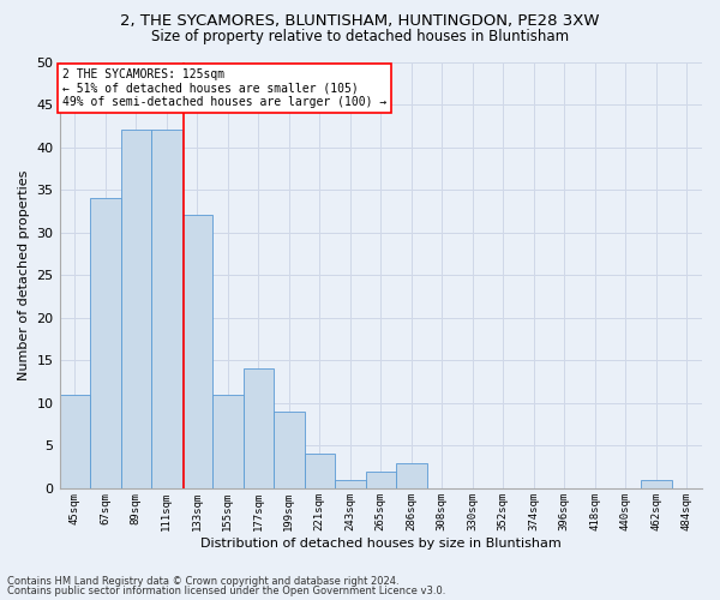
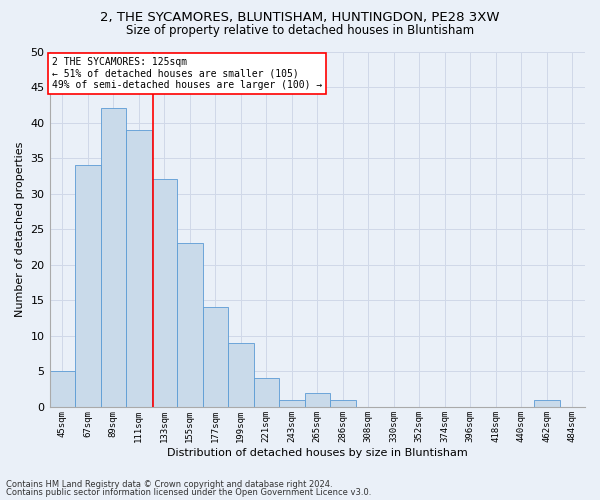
45sqm: 11 -> 5
111sqm: 42 -> 39
155sqm: 11 -> 23
286sqm: 3 -> 1
